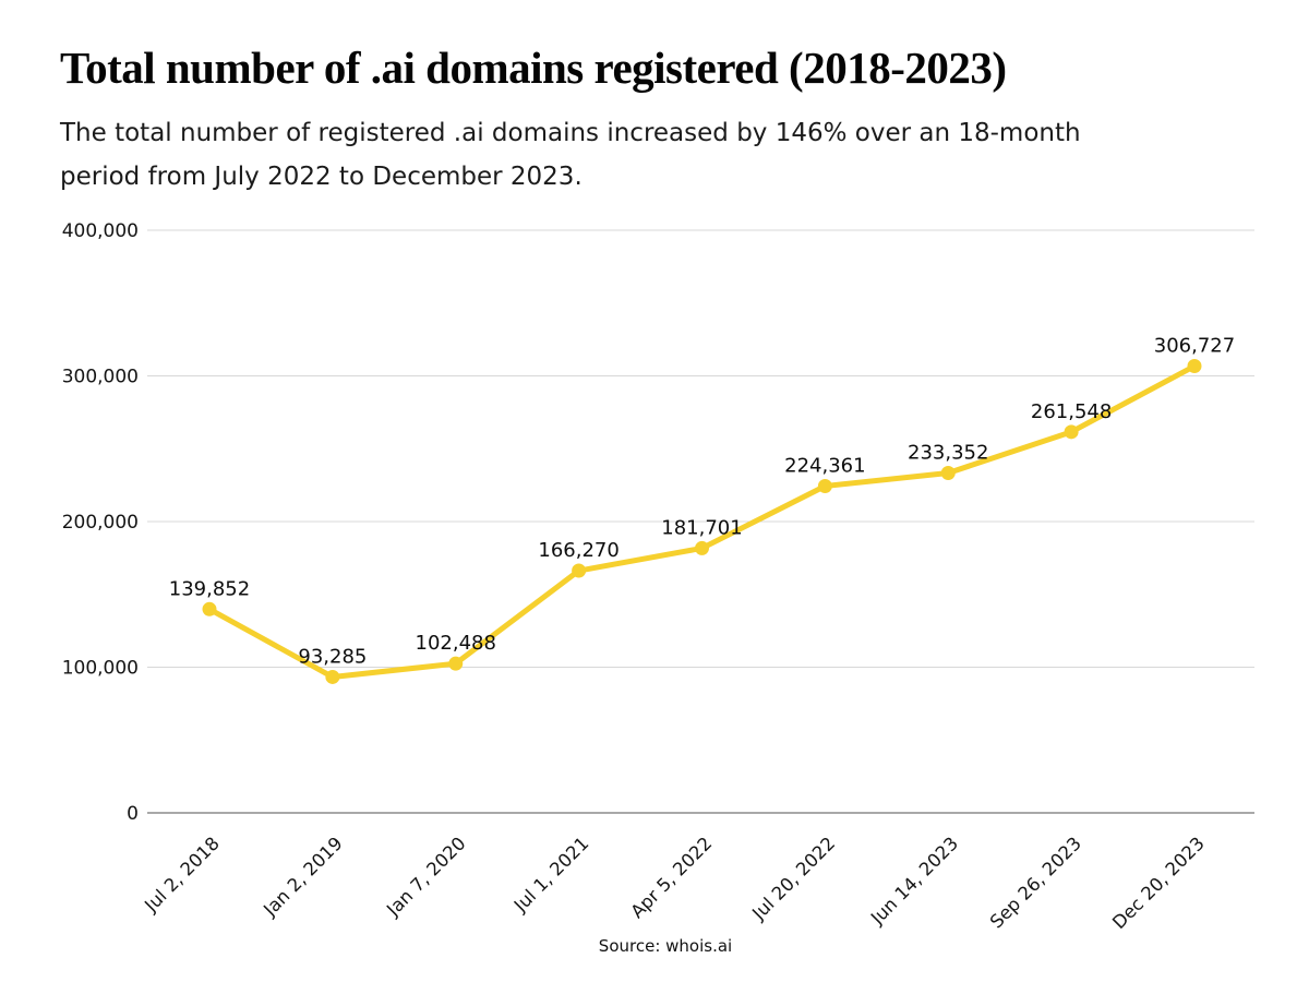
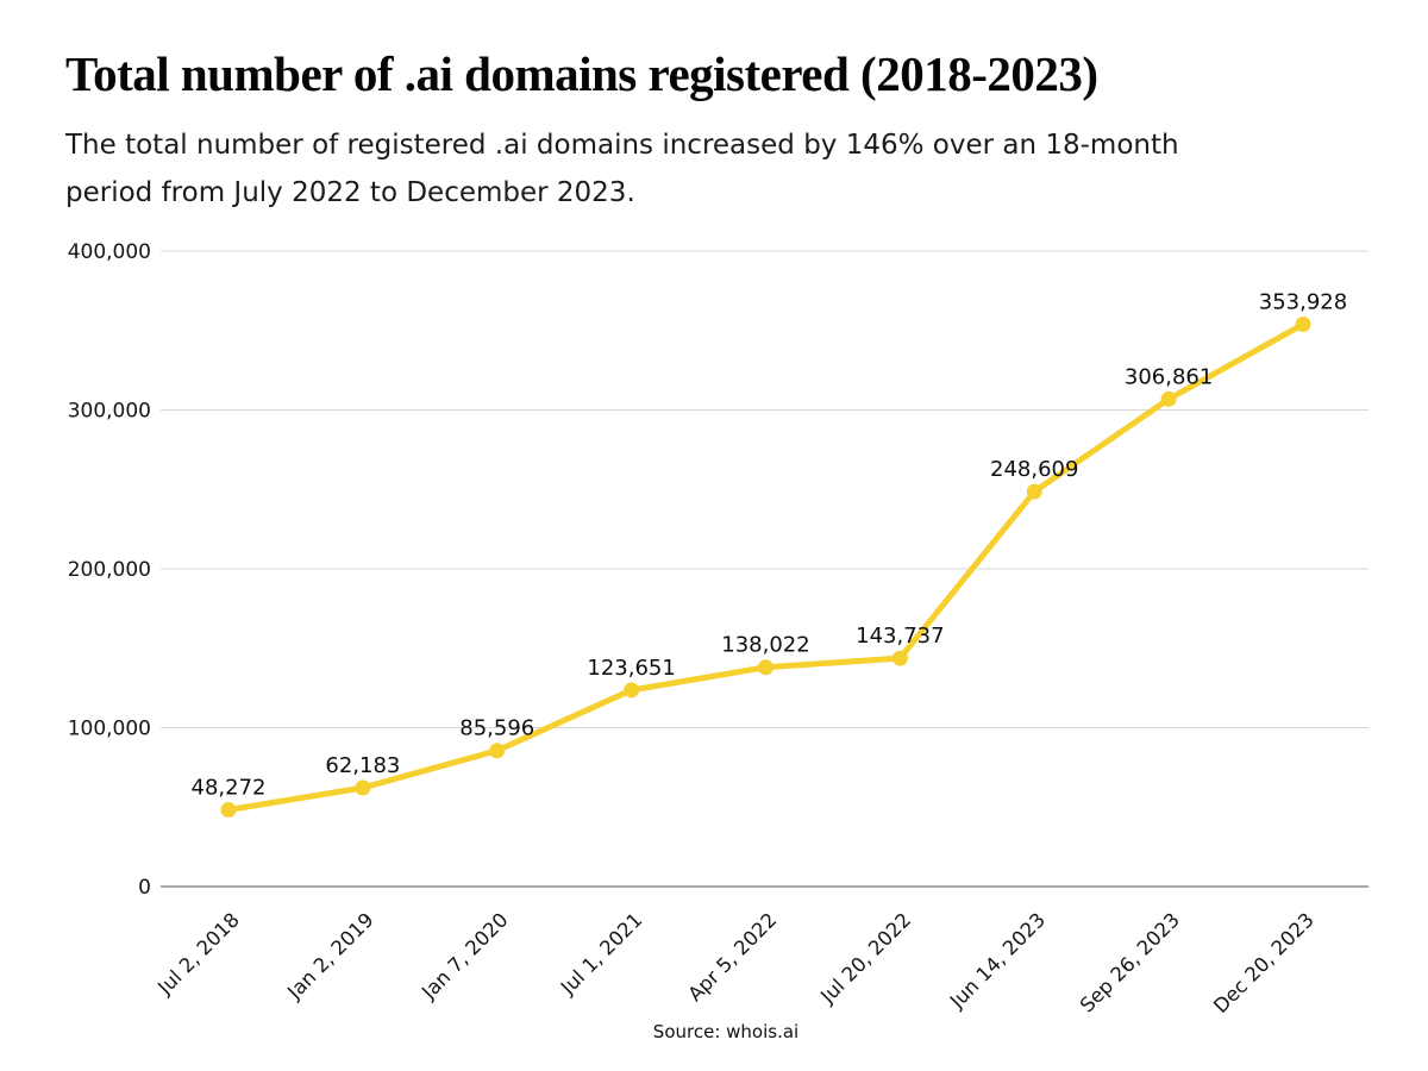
Jul 2, 2018: 139,852 -> 48,272
Jan 2, 2019: 93,285 -> 62,183
Jan 7, 2020: 102,488 -> 85,596
Jul 1, 2021: 166,270 -> 123,651
Apr 5, 2022: 181,701 -> 138,022
Jul 20, 2022: 224,361 -> 143,737
Jun 14, 2023: 233,352 -> 248,609
Sep 26, 2023: 261,548 -> 306,861
Dec 20, 2023: 306,727 -> 353,928
